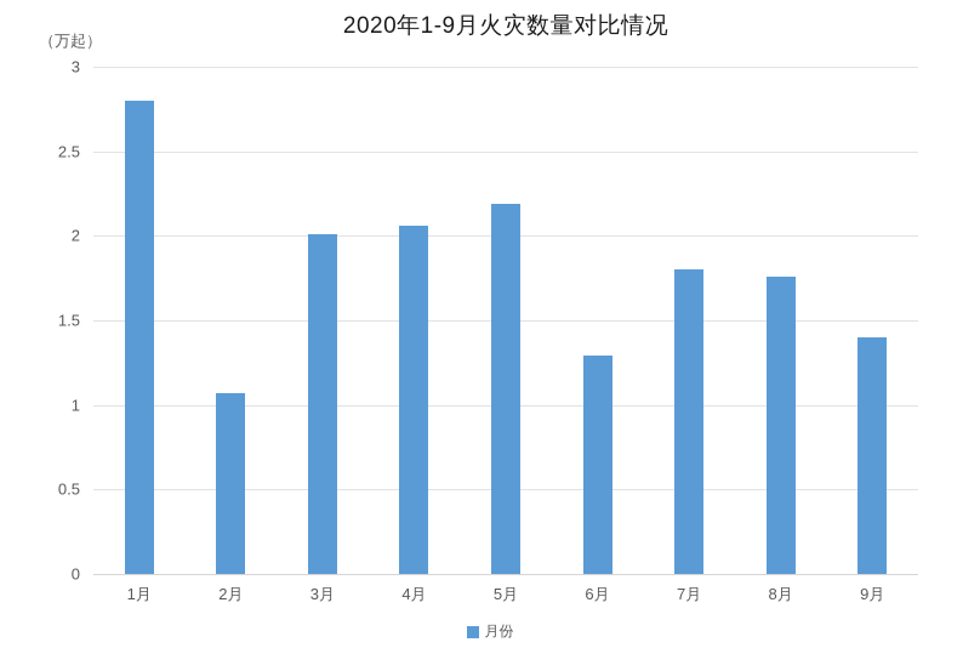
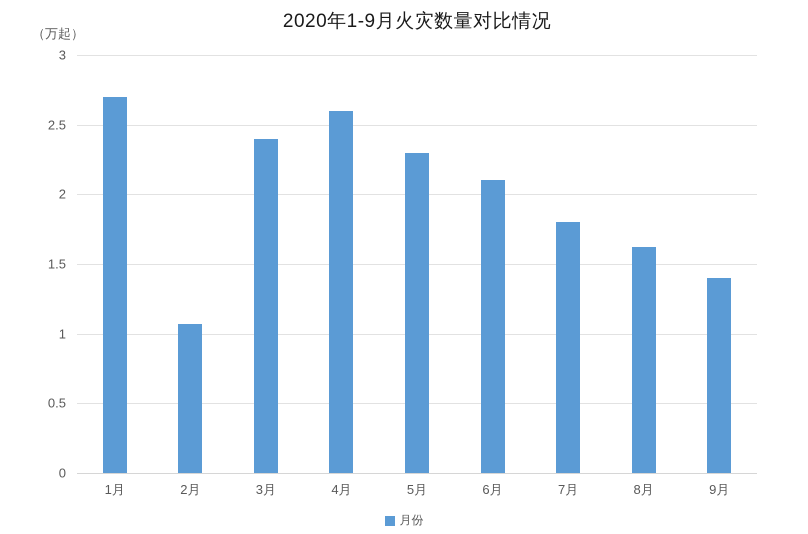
1月: 2.80 -> 2.70
3月: 2.01 -> 2.40
4月: 2.06 -> 2.60
5月: 2.19 -> 2.30
6月: 1.29 -> 2.10
8月: 1.76 -> 1.62
